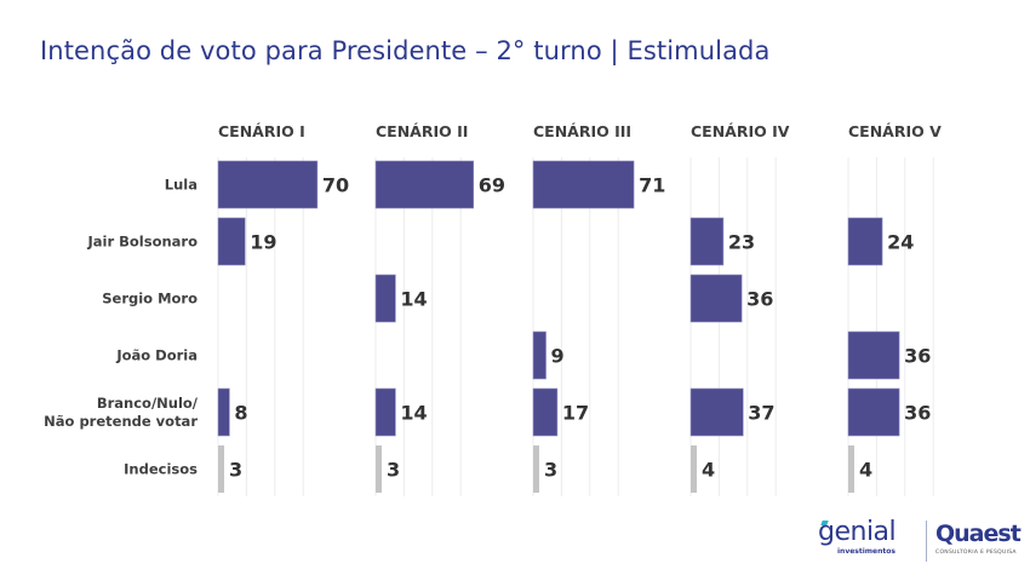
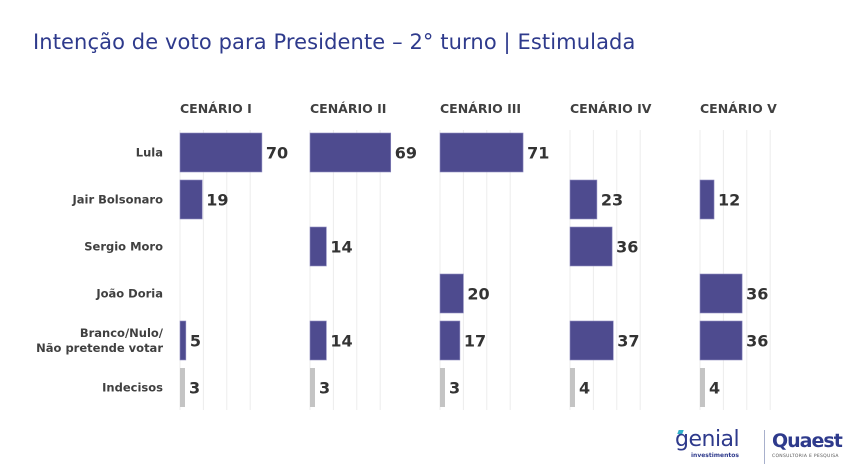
CENÁRIO V/Jair Bolsonaro: 24 -> 12
CENÁRIO III/João Doria: 9 -> 20
CENÁRIO I/Branco/Nulo/ Não pretende votar: 8 -> 5
